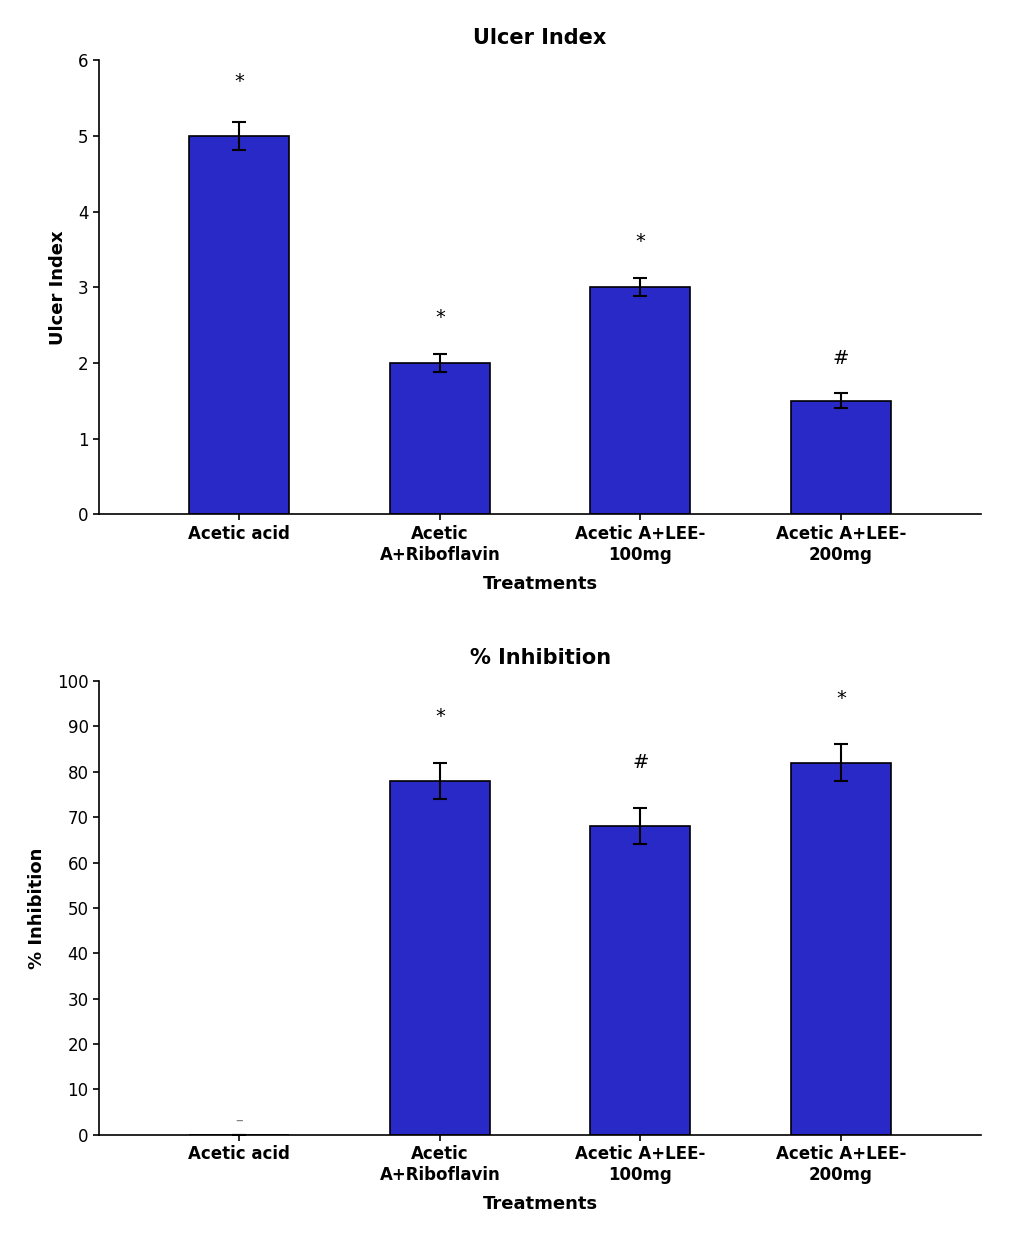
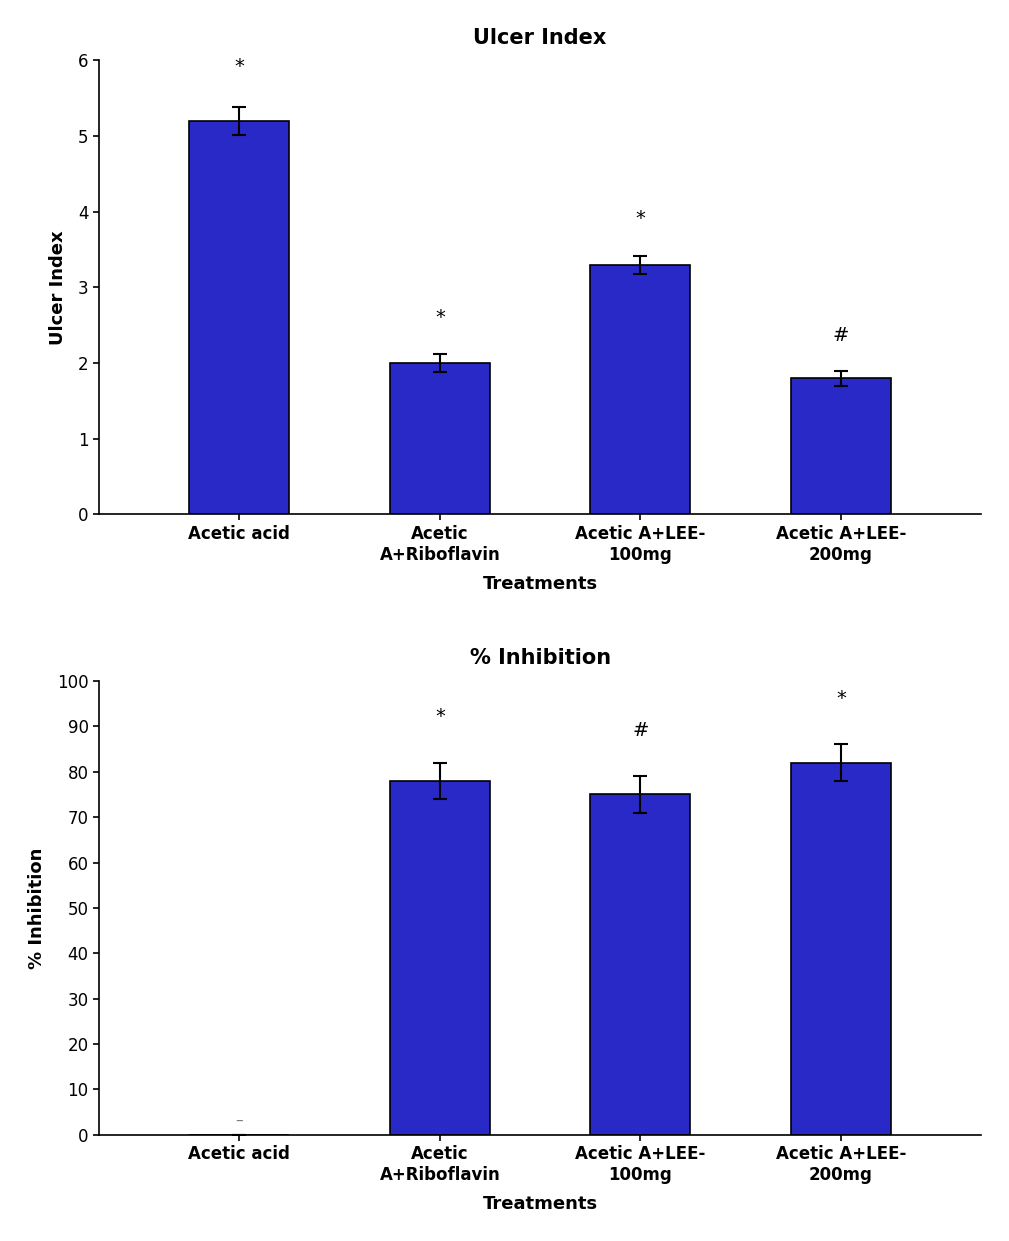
Ulcer Index/Acetic acid: 5.0 -> 5.2
Ulcer Index/Acetic A+LEE- 100mg: 3.0 -> 3.3
Ulcer Index/Acetic A+LEE- 200mg: 1.5 -> 1.8
% Inhibition/Acetic A+LEE- 100mg: 68 -> 75
